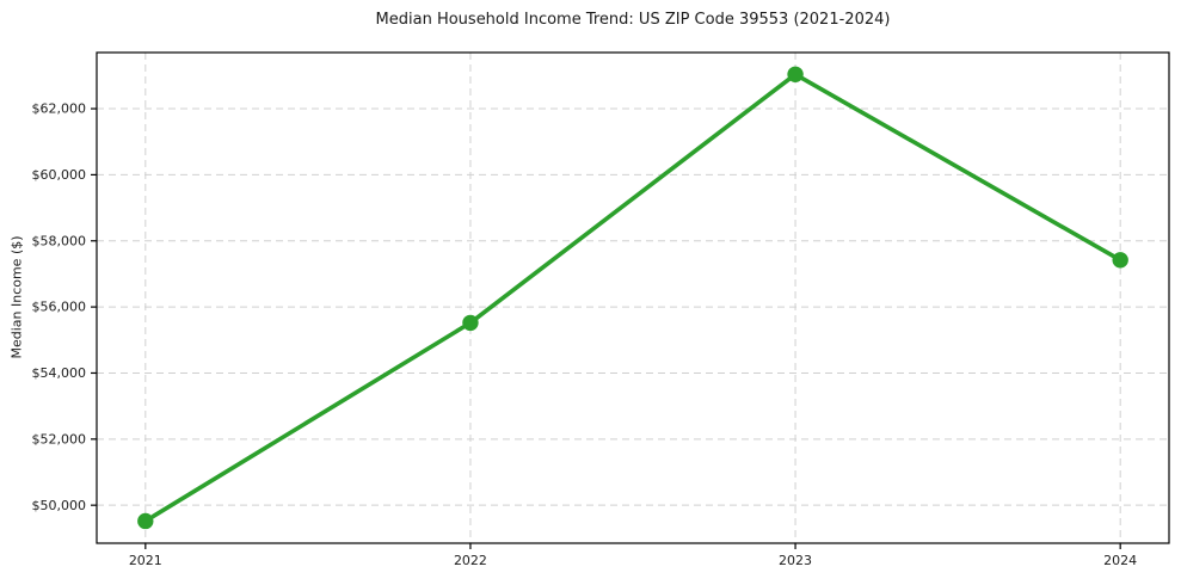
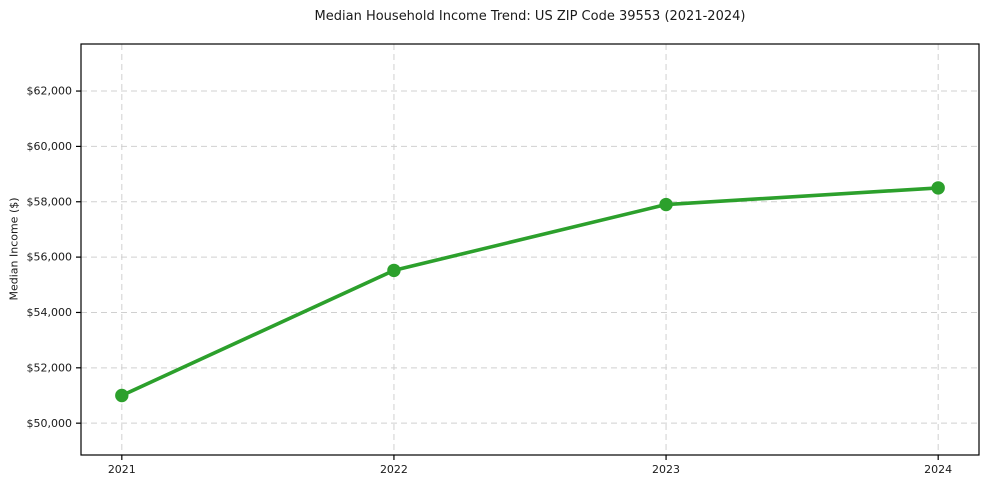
2021: $49500 -> $51000
2023: $63000 -> $57900
2024: $57400 -> $58500
